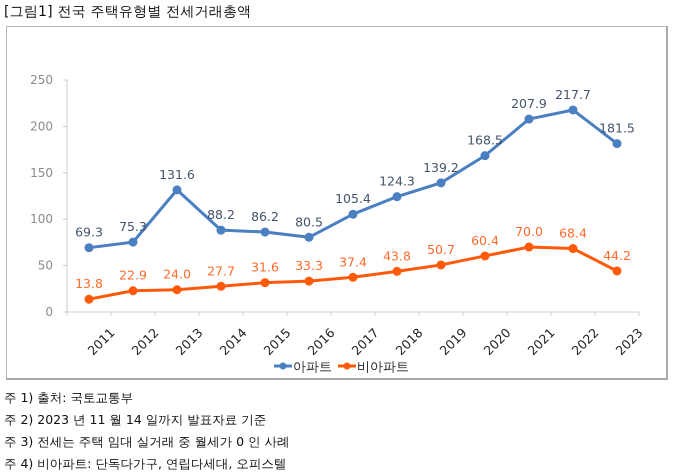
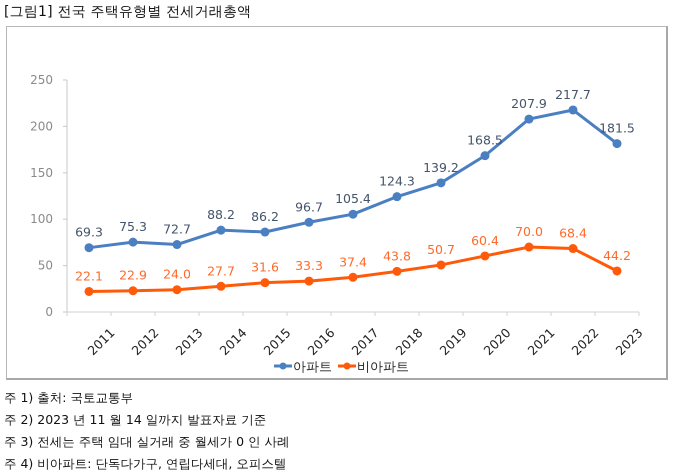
비아파트/2011: 13.8 -> 22.1
아파트/2013: 131.6 -> 72.7
아파트/2016: 80.5 -> 96.7
